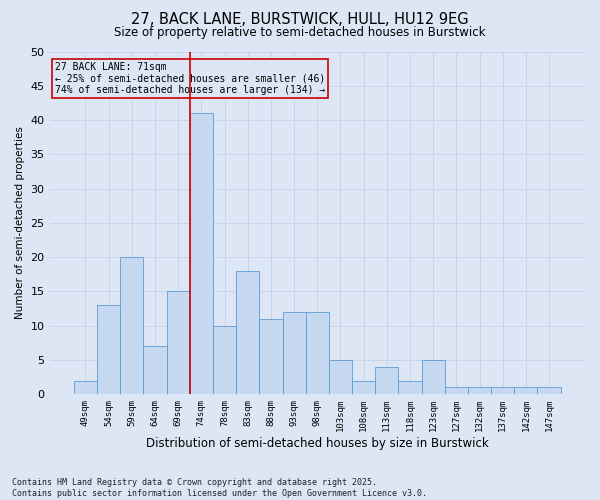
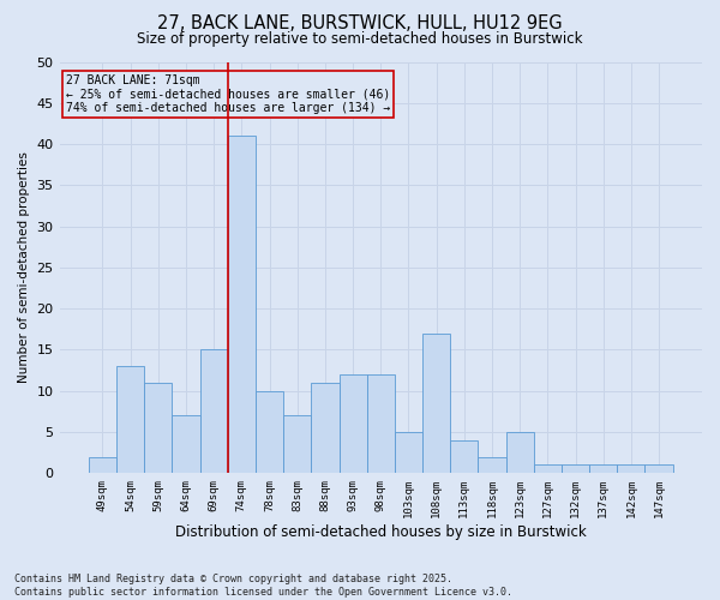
59sqm: 20 -> 11
83sqm: 18 -> 7
108sqm: 2 -> 17
